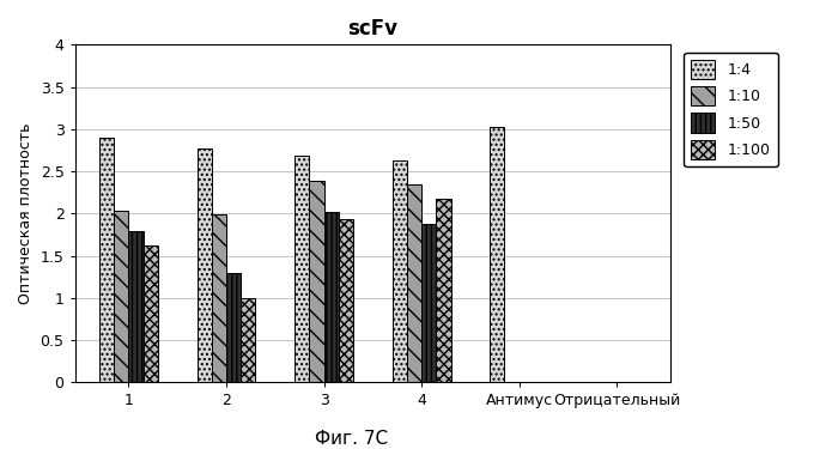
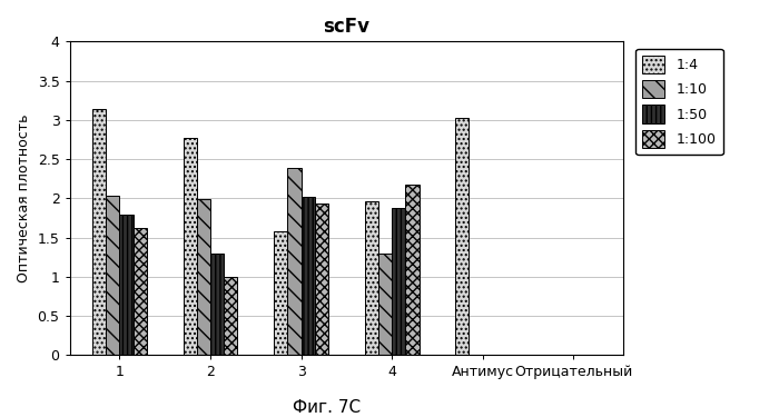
1:4/1: 2.90 -> 3.14
1:4/3: 2.68 -> 1.58
1:4/4: 2.63 -> 1.96
1:10/4: 2.35 -> 1.30
